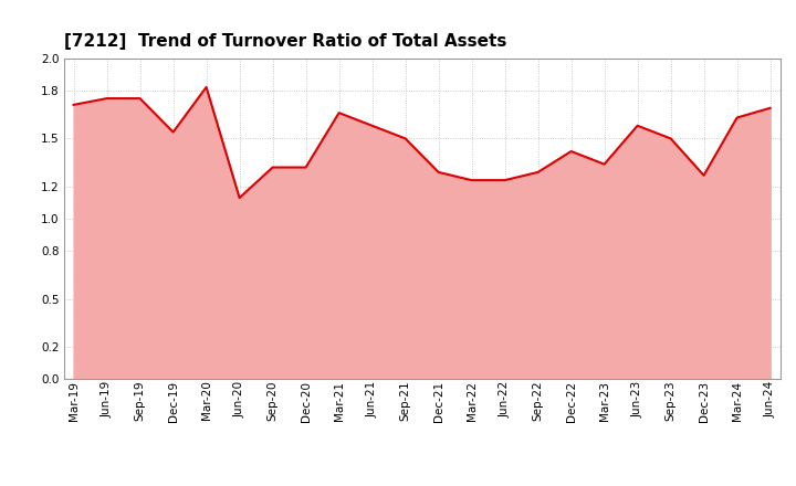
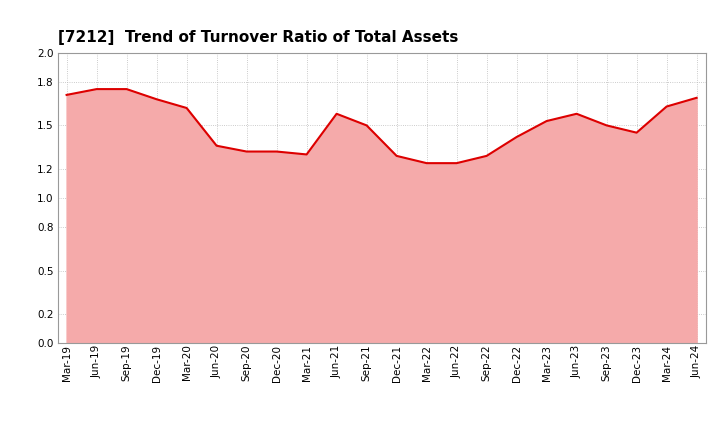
Dec-19: 1.54 -> 1.68
Mar-20: 1.82 -> 1.62
Jun-20: 1.13 -> 1.36
Mar-21: 1.66 -> 1.30
Mar-23: 1.34 -> 1.53
Dec-23: 1.27 -> 1.45
